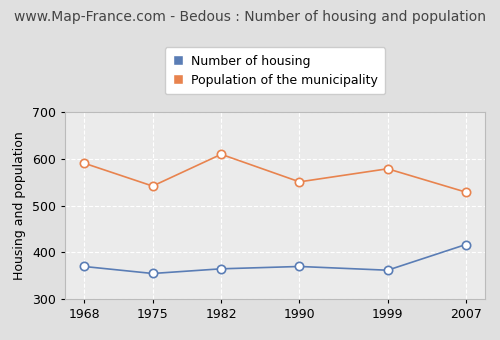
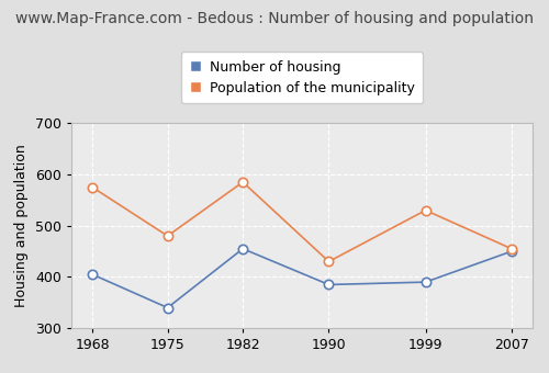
Number of housing/1968: 370 -> 405
Population of the municipality/1968: 591 -> 575
Number of housing/1975: 355 -> 340
Population of the municipality/1975: 542 -> 480
Number of housing/1982: 365 -> 455
Population of the municipality/1982: 610 -> 585
Number of housing/1990: 370 -> 385
Population of the municipality/1990: 551 -> 430
Number of housing/1999: 362 -> 390
Population of the municipality/1999: 579 -> 530
Number of housing/2007: 417 -> 450
Population of the municipality/2007: 529 -> 455
